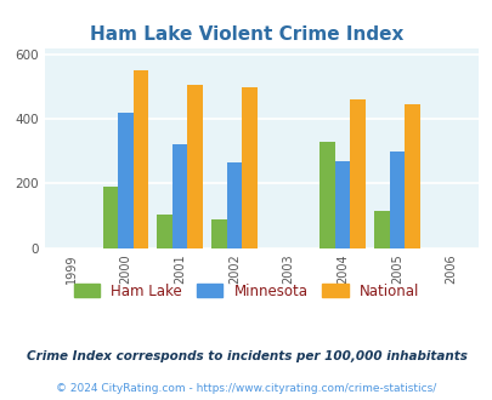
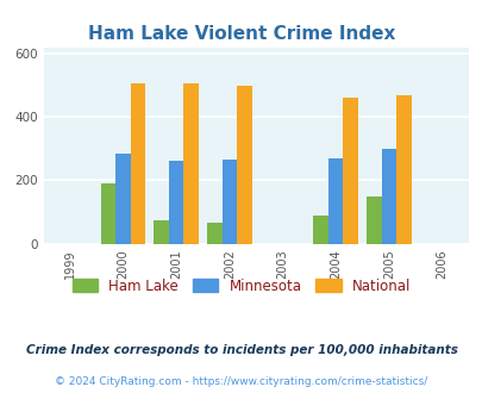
Minnesota/2000: 420 -> 283
National/2000: 550 -> 507
Ham Lake/2001: 105 -> 75
Minnesota/2001: 320 -> 263
Ham Lake/2002: 90 -> 65
Ham Lake/2004: 330 -> 90
Ham Lake/2005: 115 -> 148
National/2005: 445 -> 468
